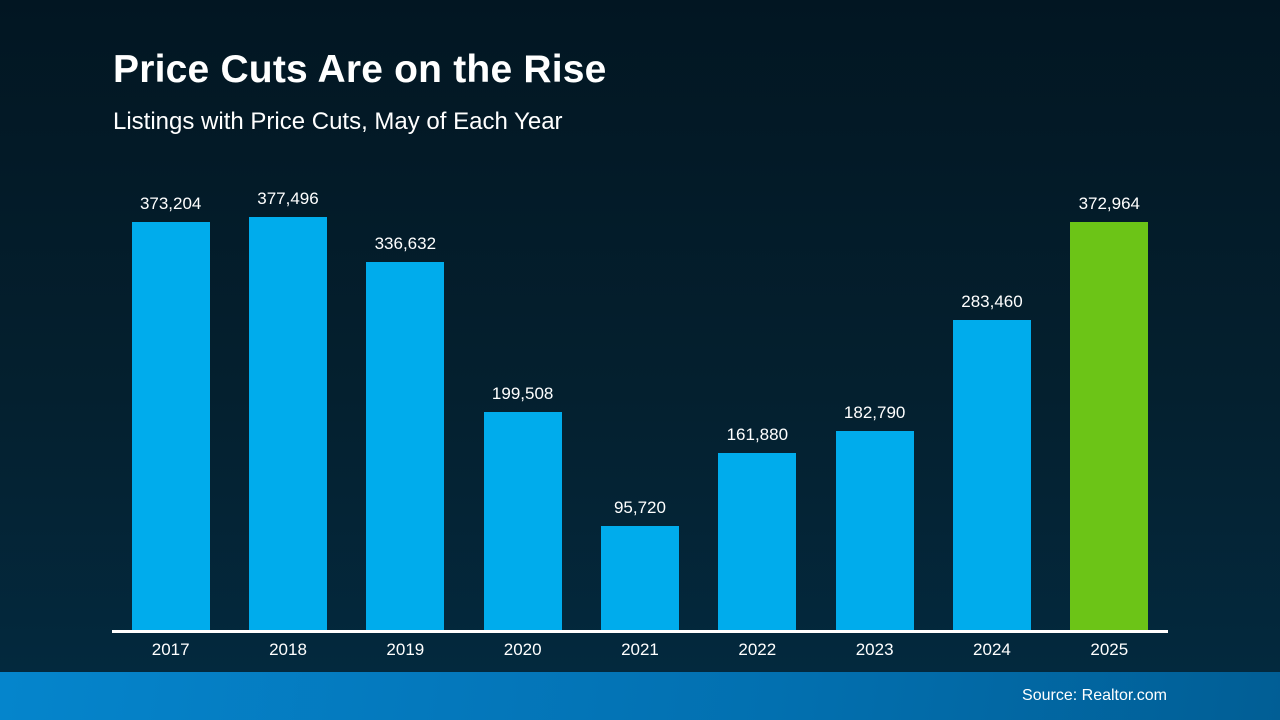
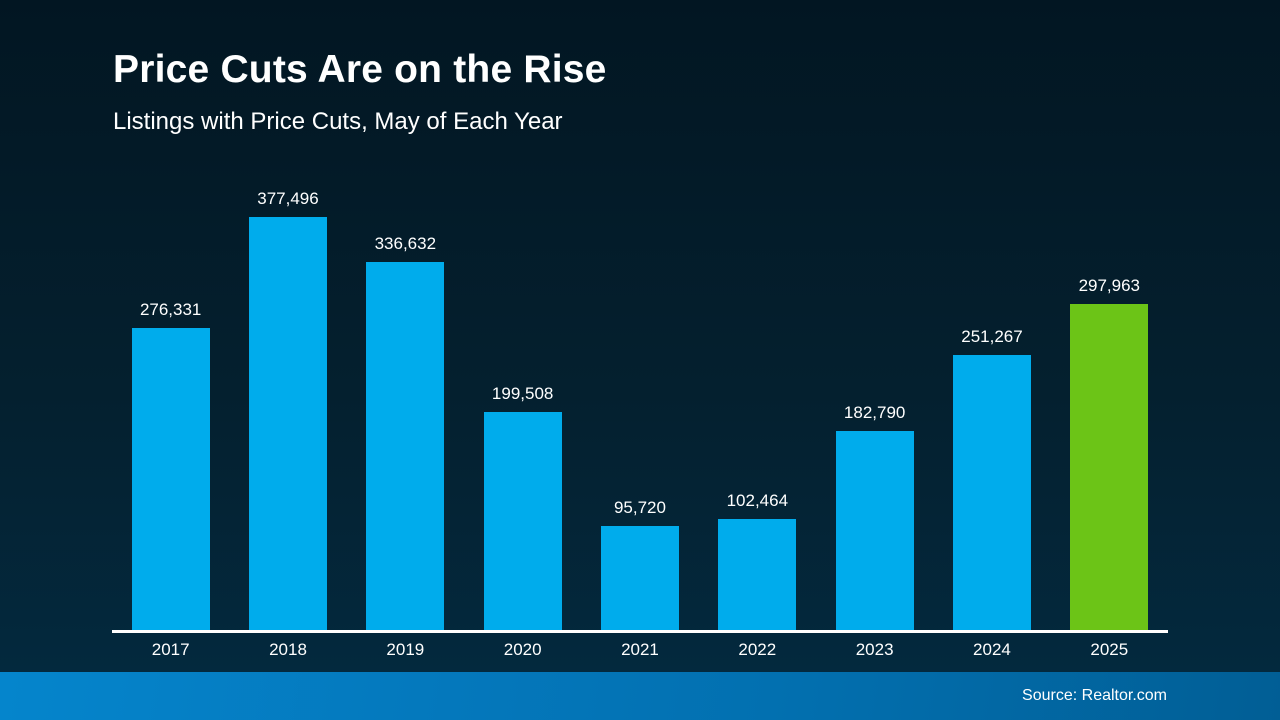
2017: 373,204 -> 276,331
2022: 161,880 -> 102,464
2024: 283,460 -> 251,267
2025: 372,964 -> 297,963
